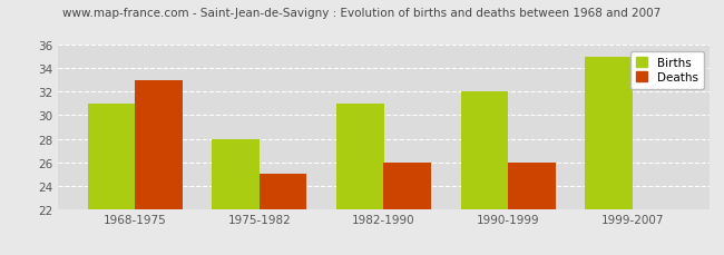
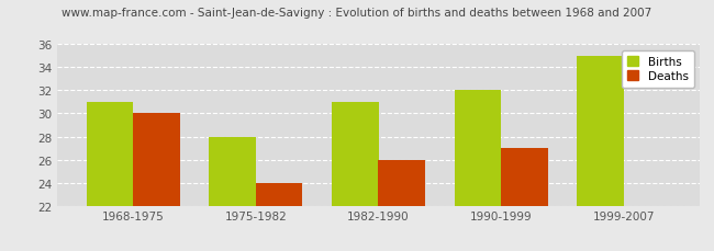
Deaths/1968-1975: 33 -> 30
Deaths/1975-1982: 25 -> 24
Deaths/1990-1999: 26 -> 27
